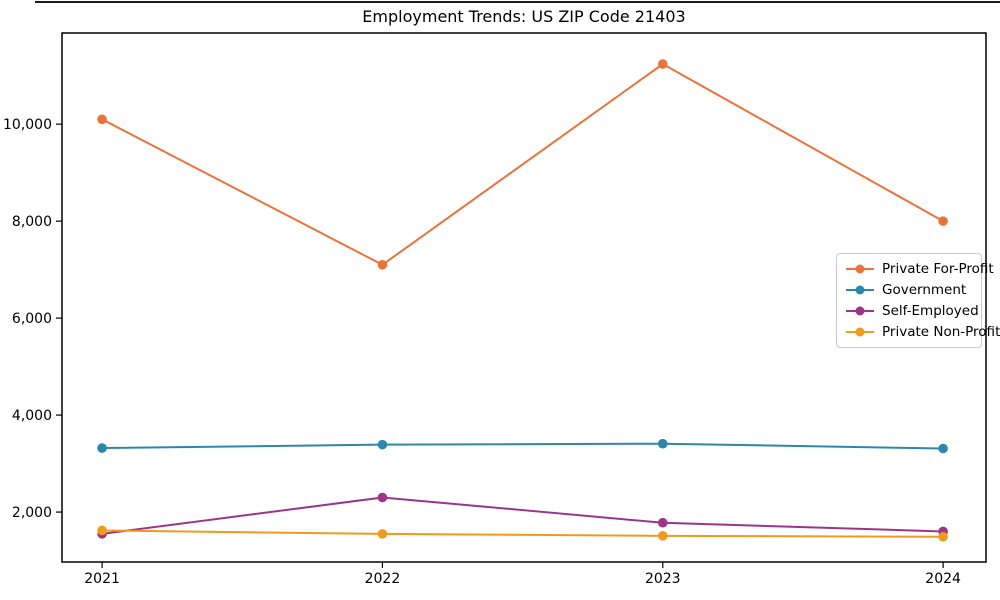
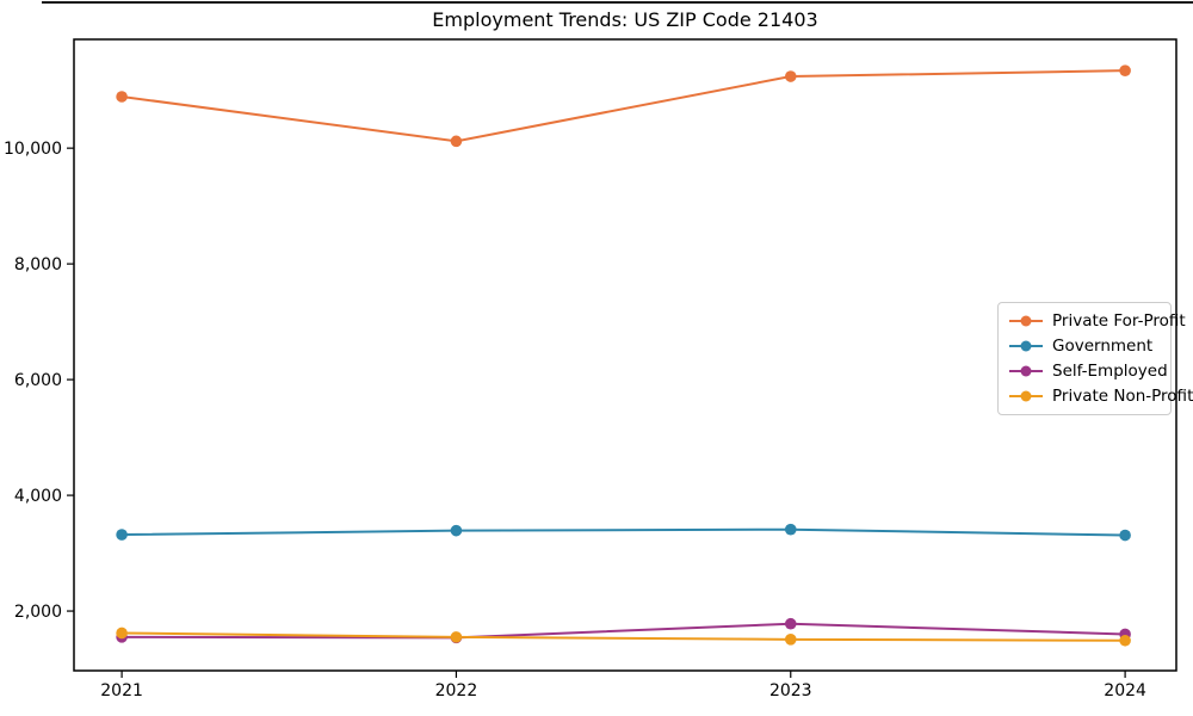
Private For-Profit/2021: 10100 -> 10900
Private For-Profit/2022: 7100 -> 10100
Self-Employed/2022: 2300 -> 1500
Private For-Profit/2024: 8000 -> 11300
